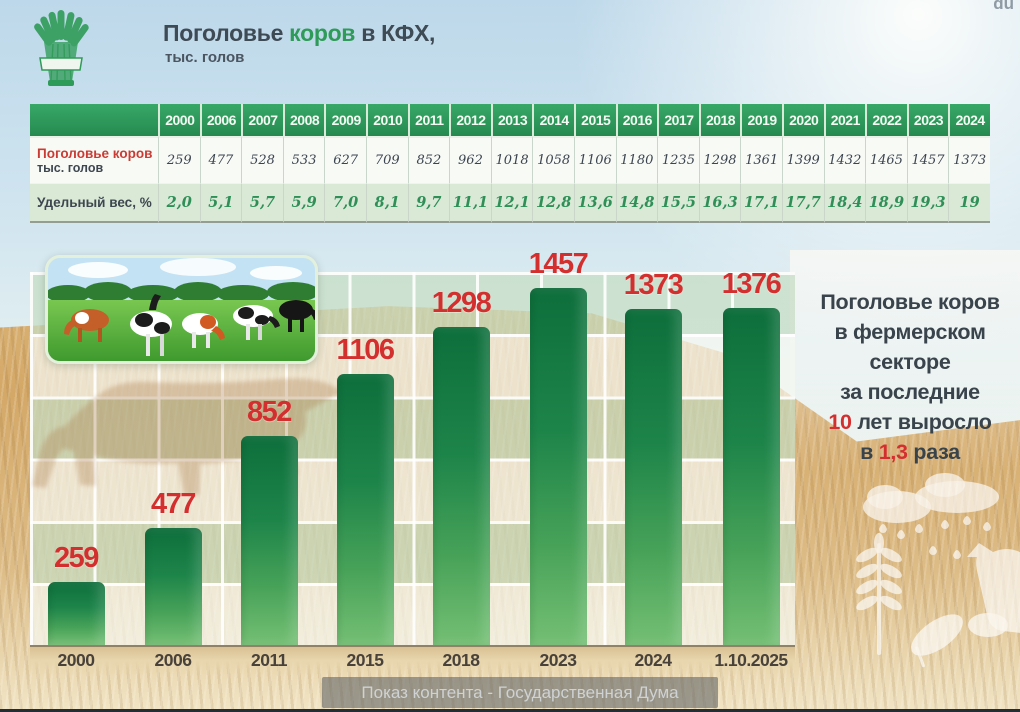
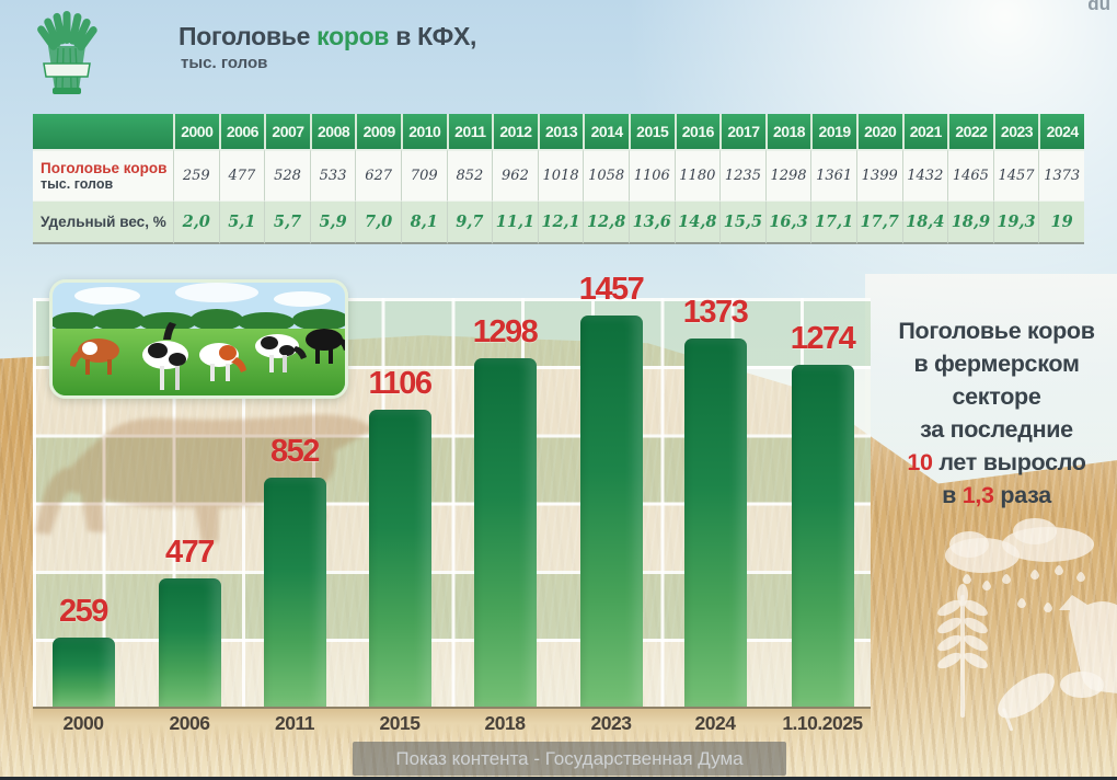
1.10.2025: 1376 -> 1274
